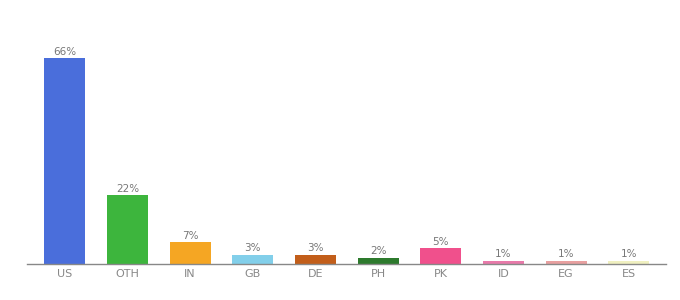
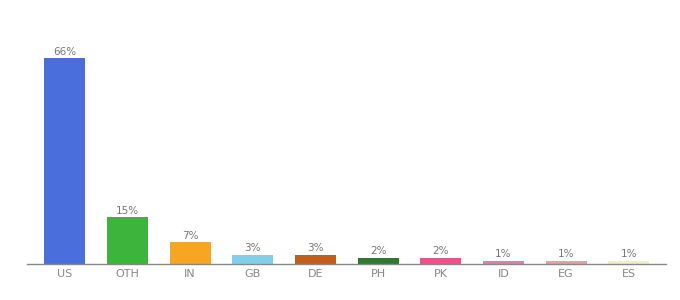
OTH: 22% -> 15%
PK: 5% -> 2%
